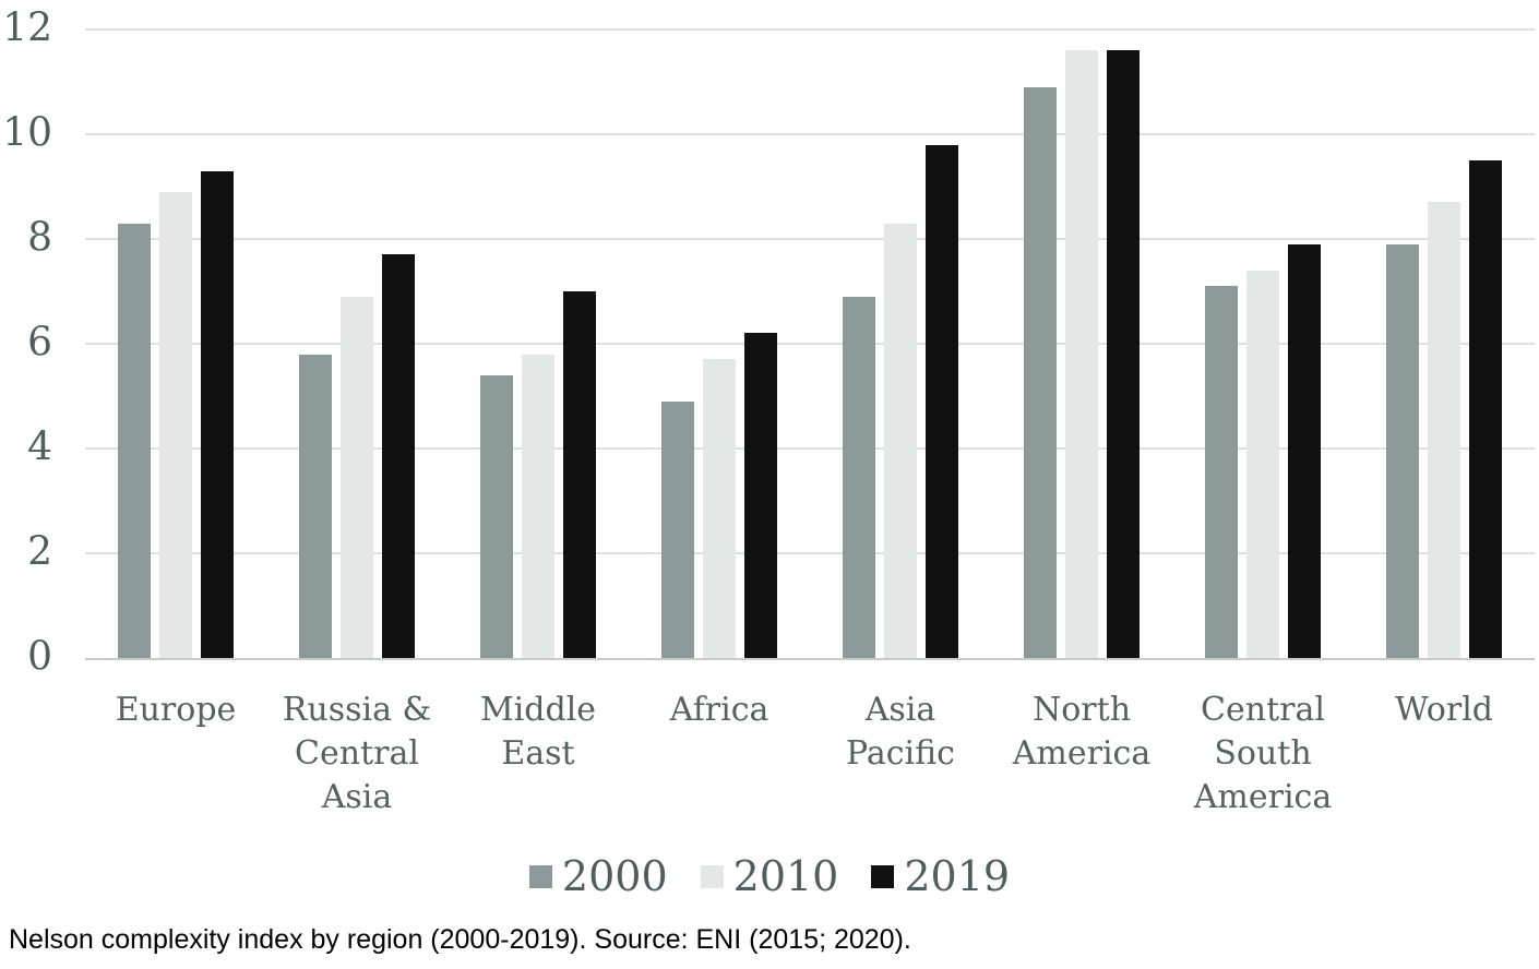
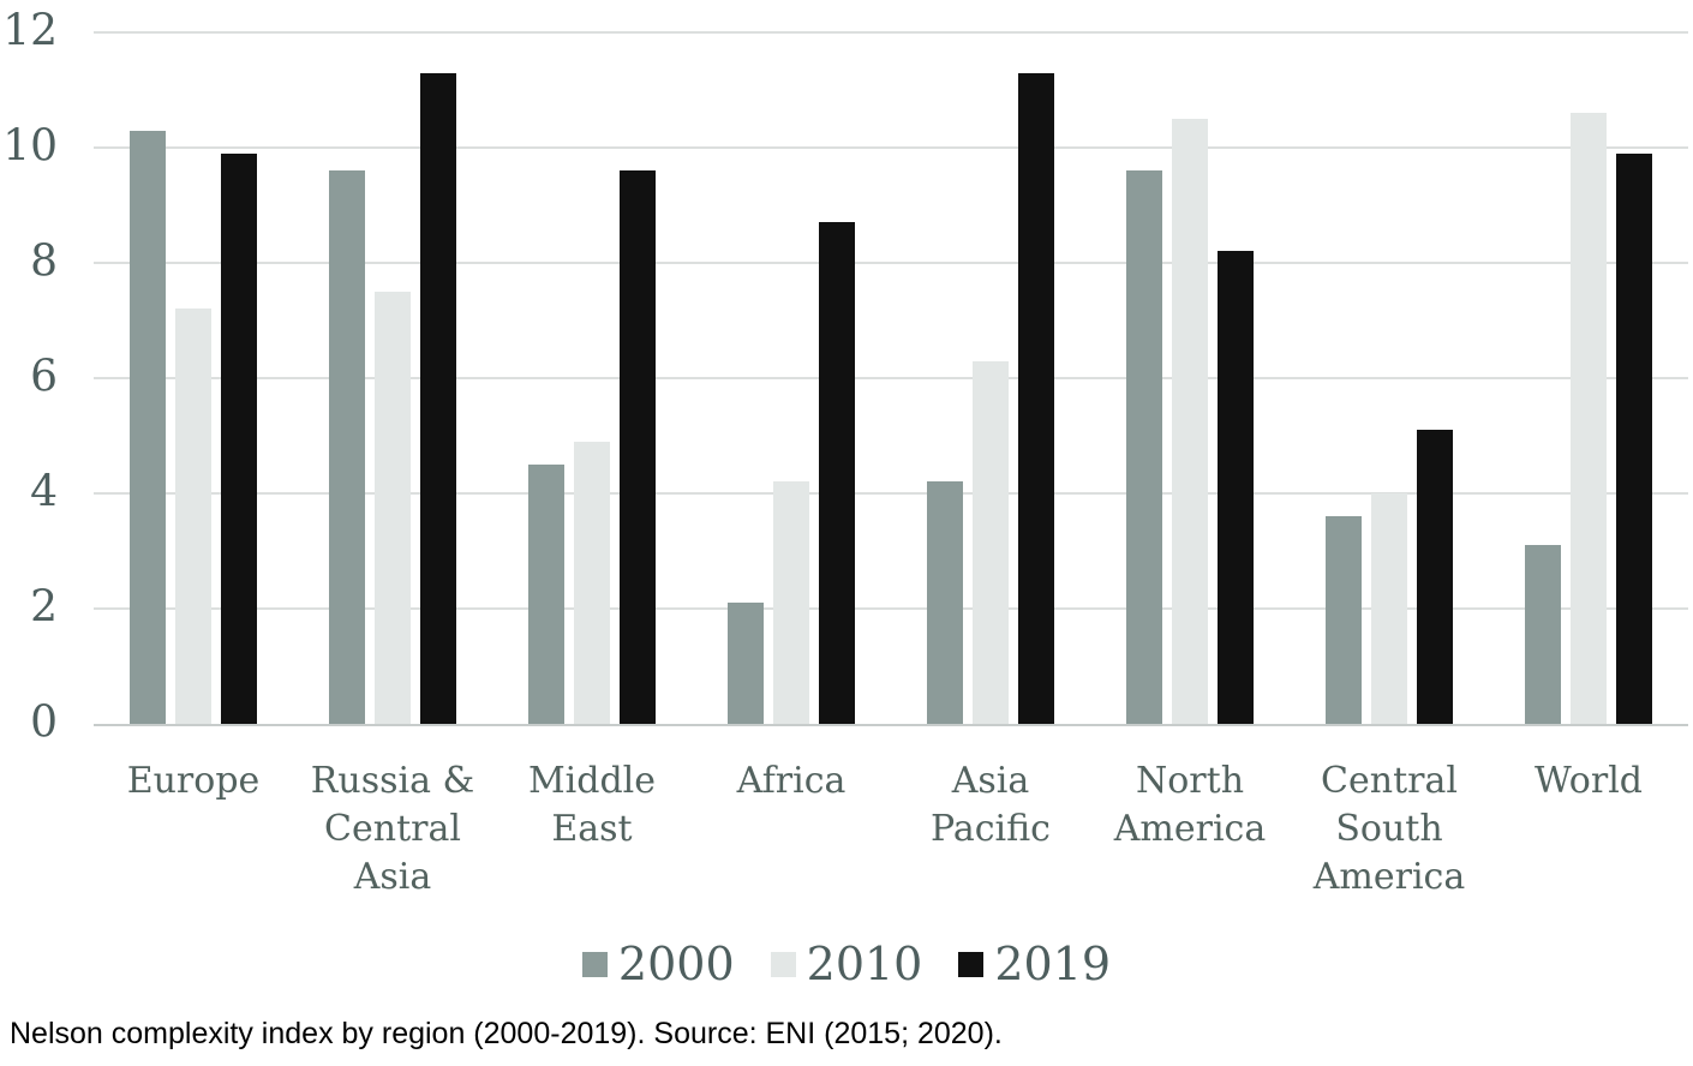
2000/Europe: 8.3 -> 10.3
2010/Europe: 8.9 -> 7.2
2019/Europe: 9.3 -> 9.9
2000/Russia & Central Asia: 5.8 -> 9.6
2010/Russia & Central Asia: 6.9 -> 7.5
2019/Russia & Central Asia: 7.7 -> 11.3
2000/Middle East: 5.4 -> 4.5
2010/Middle East: 5.8 -> 4.9
2019/Middle East: 7.0 -> 9.6
2000/Africa: 4.9 -> 2.1
2010/Africa: 5.7 -> 4.2
2019/Africa: 6.2 -> 8.7
2000/Asia Pacific: 6.9 -> 4.2
2010/Asia Pacific: 8.3 -> 6.3
2019/Asia Pacific: 9.8 -> 11.3
2000/North America: 10.9 -> 9.6
2010/North America: 11.6 -> 10.5
2019/North America: 11.6 -> 8.2
2000/Central South America: 7.1 -> 3.6
2010/Central South America: 7.4 -> 4.0
2019/Central South America: 7.9 -> 5.1
2000/World: 7.9 -> 3.1
2010/World: 8.7 -> 10.6
2019/World: 9.5 -> 9.9
